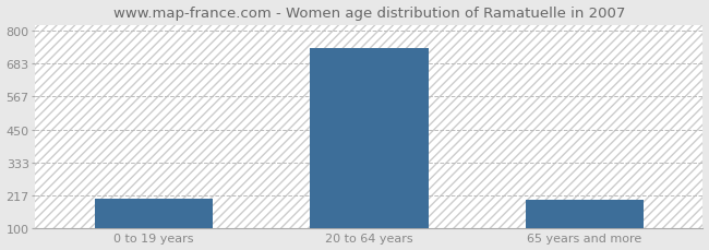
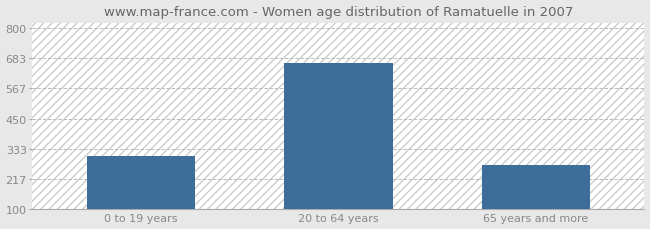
0 to 19 years: 207 -> 305
20 to 64 years: 740 -> 665
65 years and more: 200 -> 270
